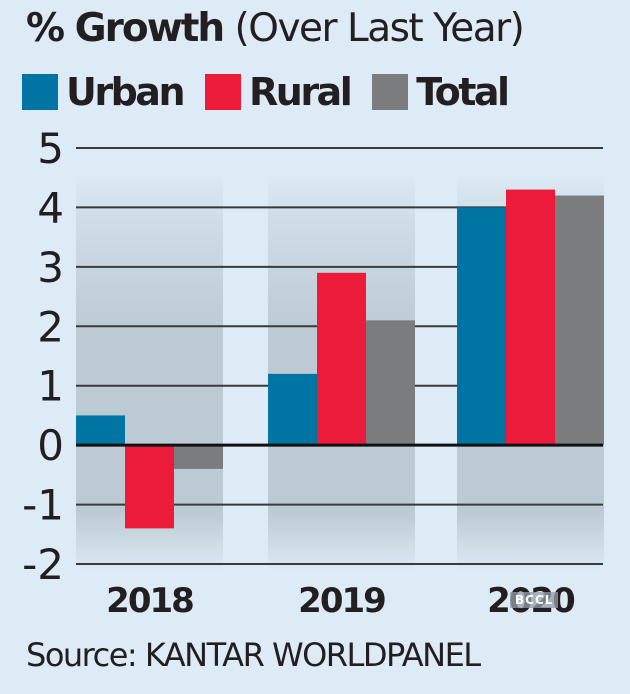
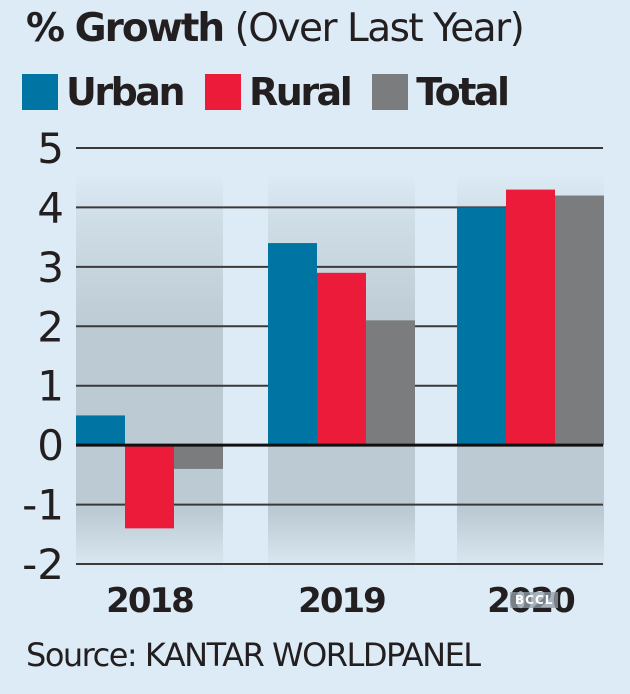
Urban/2019: 1.2 -> 3.4
